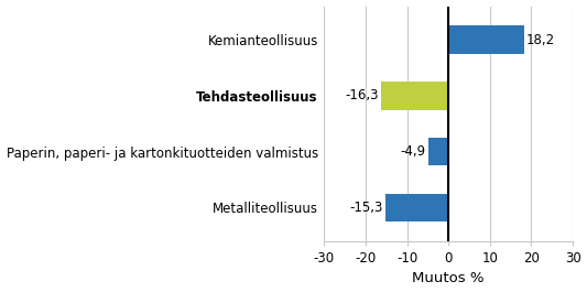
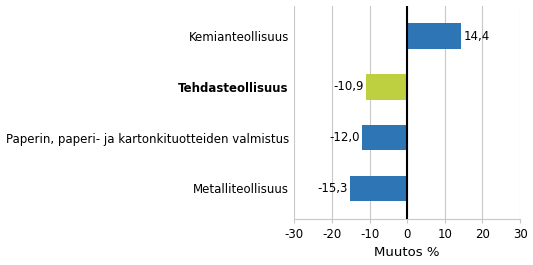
Kemianteollisuus: 18,2 -> 14,4
Tehdasteollisuus: -16,3 -> -10,9
Paperin, paperi- ja kartonkituotteiden valmistus: -4,9 -> -12,0
